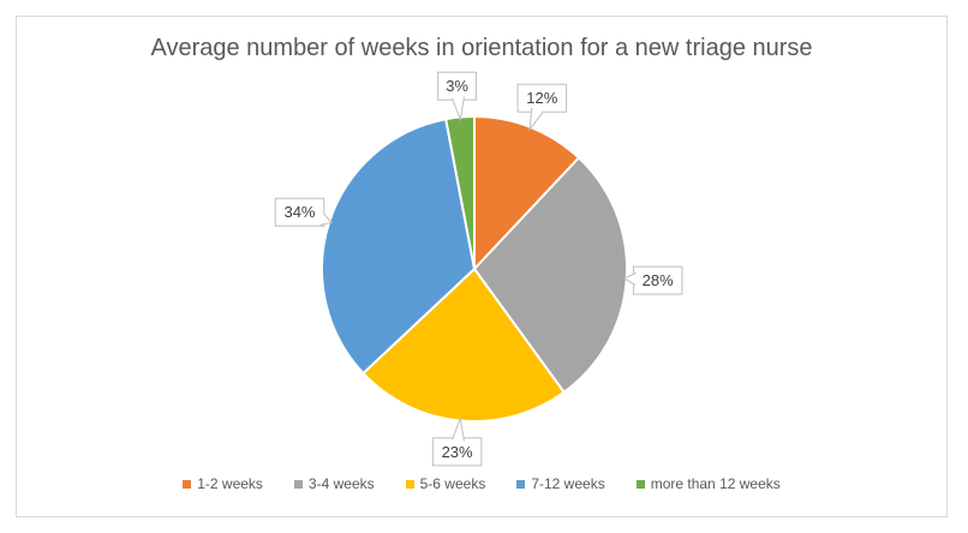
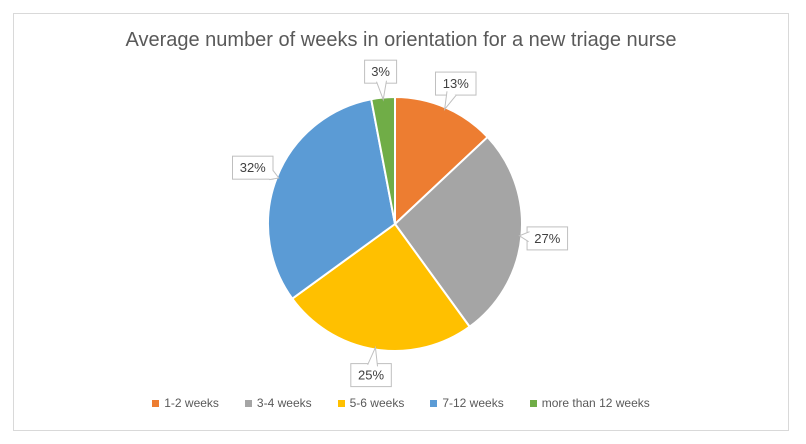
1-2 weeks: 12% -> 13%
3-4 weeks: 28% -> 27%
5-6 weeks: 23% -> 25%
7-12 weeks: 34% -> 32%
